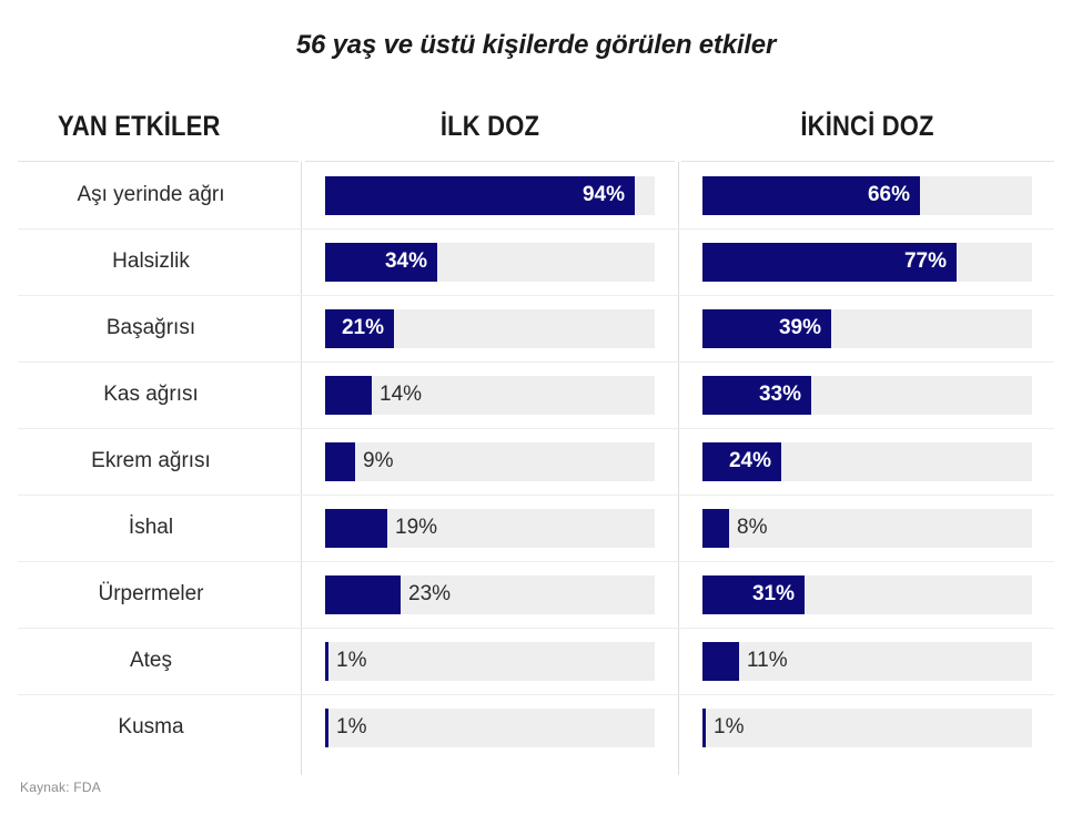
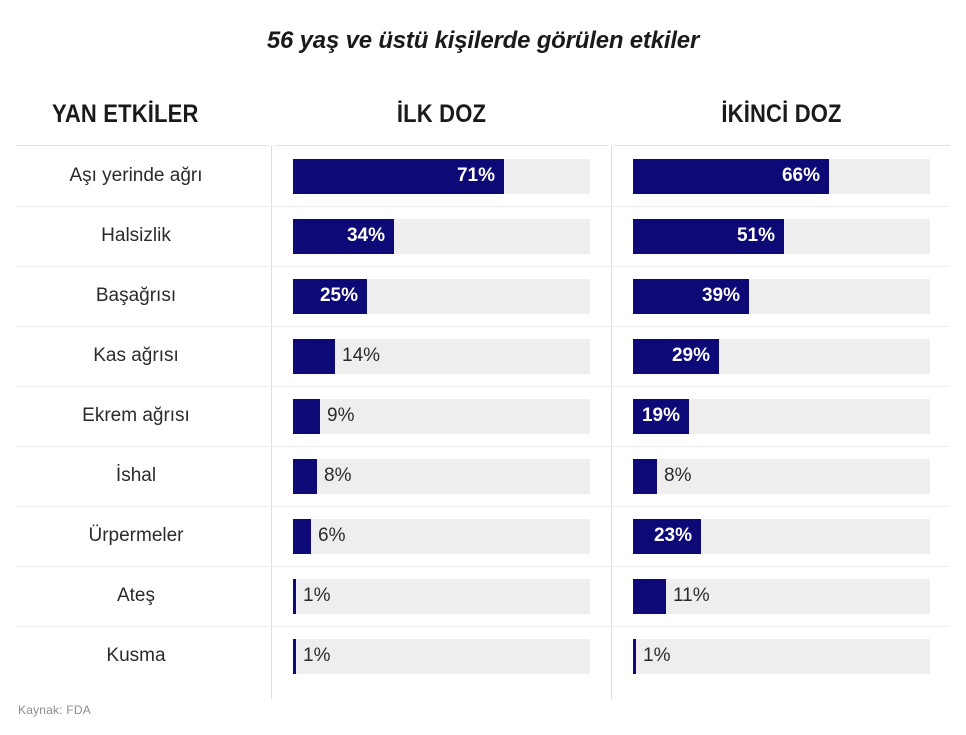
İLK DOZ/Aşı yerinde ağrı: 94% -> 71%
İKİNCİ DOZ/Halsizlik: 77% -> 51%
İLK DOZ/Başağrısı: 21% -> 25%
İKİNCİ DOZ/Kas ağrısı: 33% -> 29%
İKİNCİ DOZ/Ekrem ağrısı: 24% -> 19%
İLK DOZ/İshal: 19% -> 8%
İLK DOZ/Ürpermeler: 23% -> 6%
İKİNCİ DOZ/Ürpermeler: 31% -> 23%
